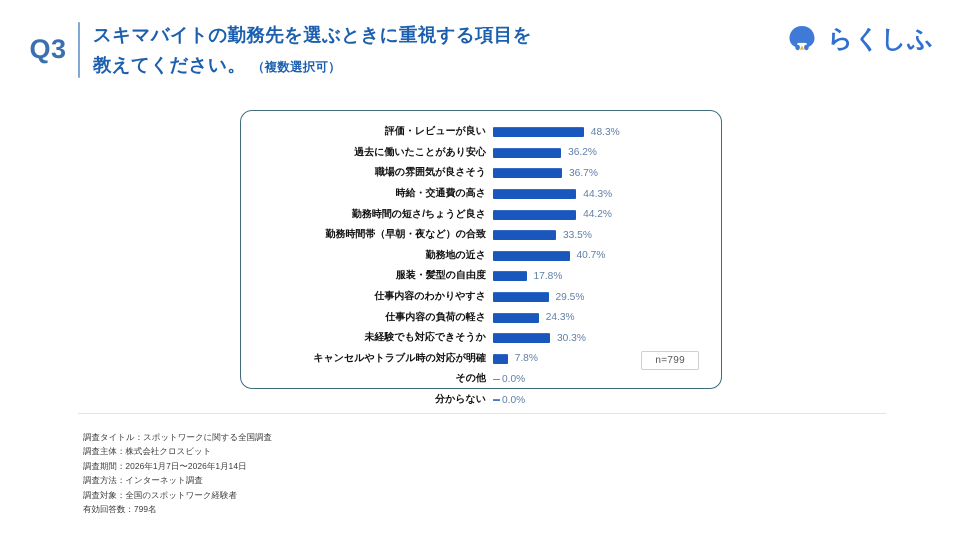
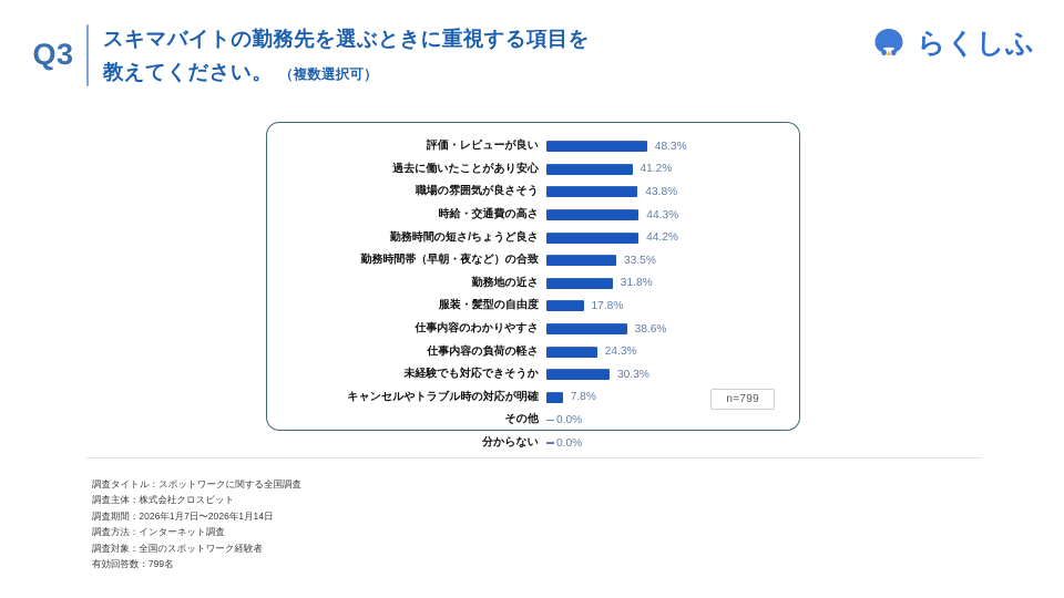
過去に働いたことがあり安心: 36.2% -> 41.2%
職場の雰囲気が良さそう: 36.7% -> 43.8%
勤務地の近さ: 40.7% -> 31.8%
仕事内容のわかりやすさ: 29.5% -> 38.6%
